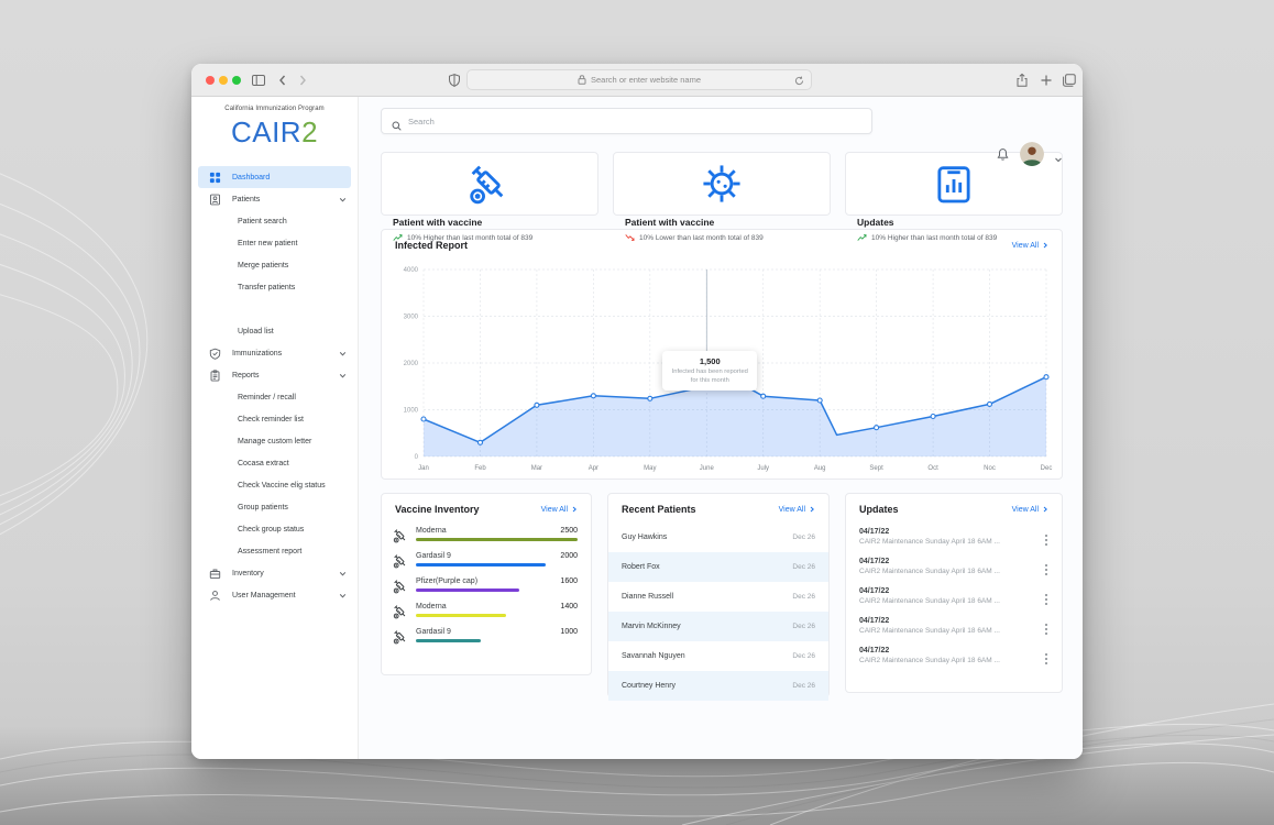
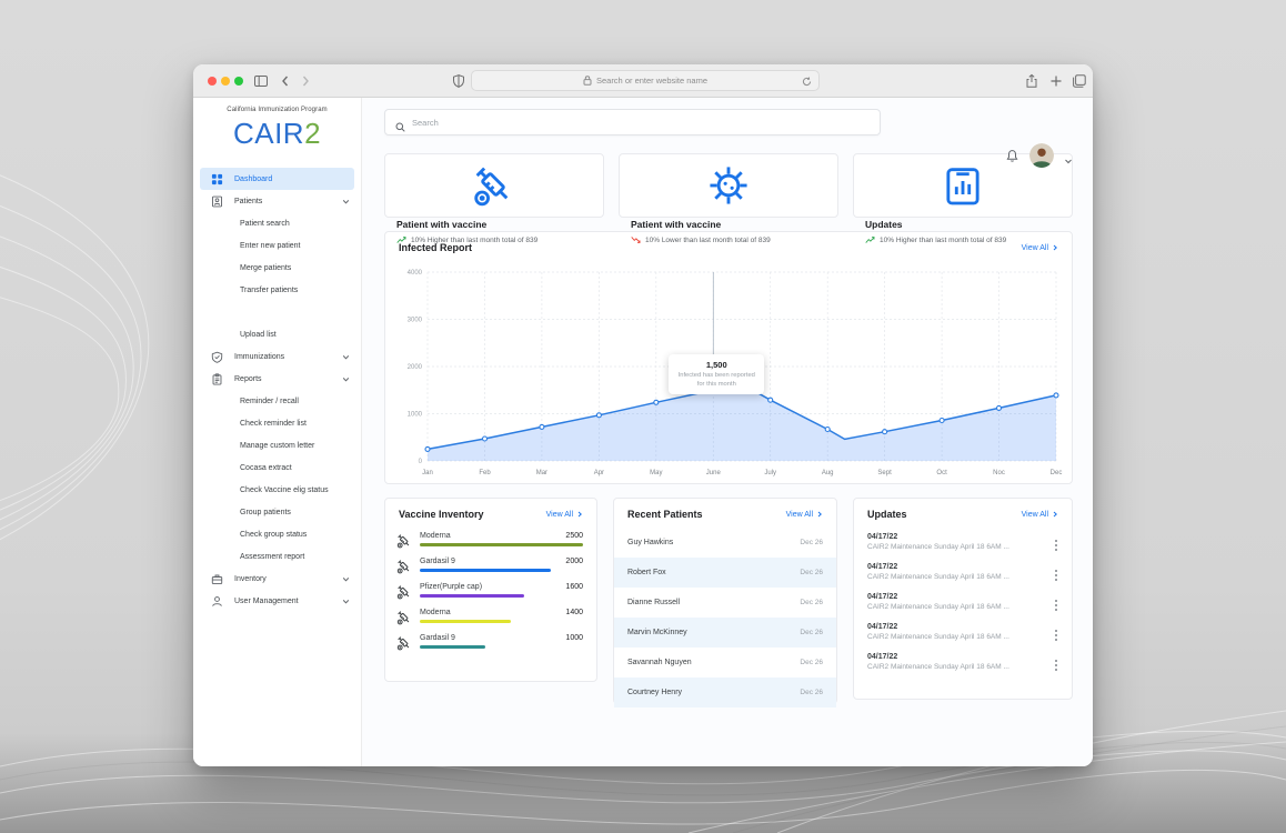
Jan: 800 -> 200
Feb: 300 -> 500
Mar: 1100 -> 700
Apr: 1300 -> 1000
Aug: 1200 -> 700
Dec: 1700 -> 1400
